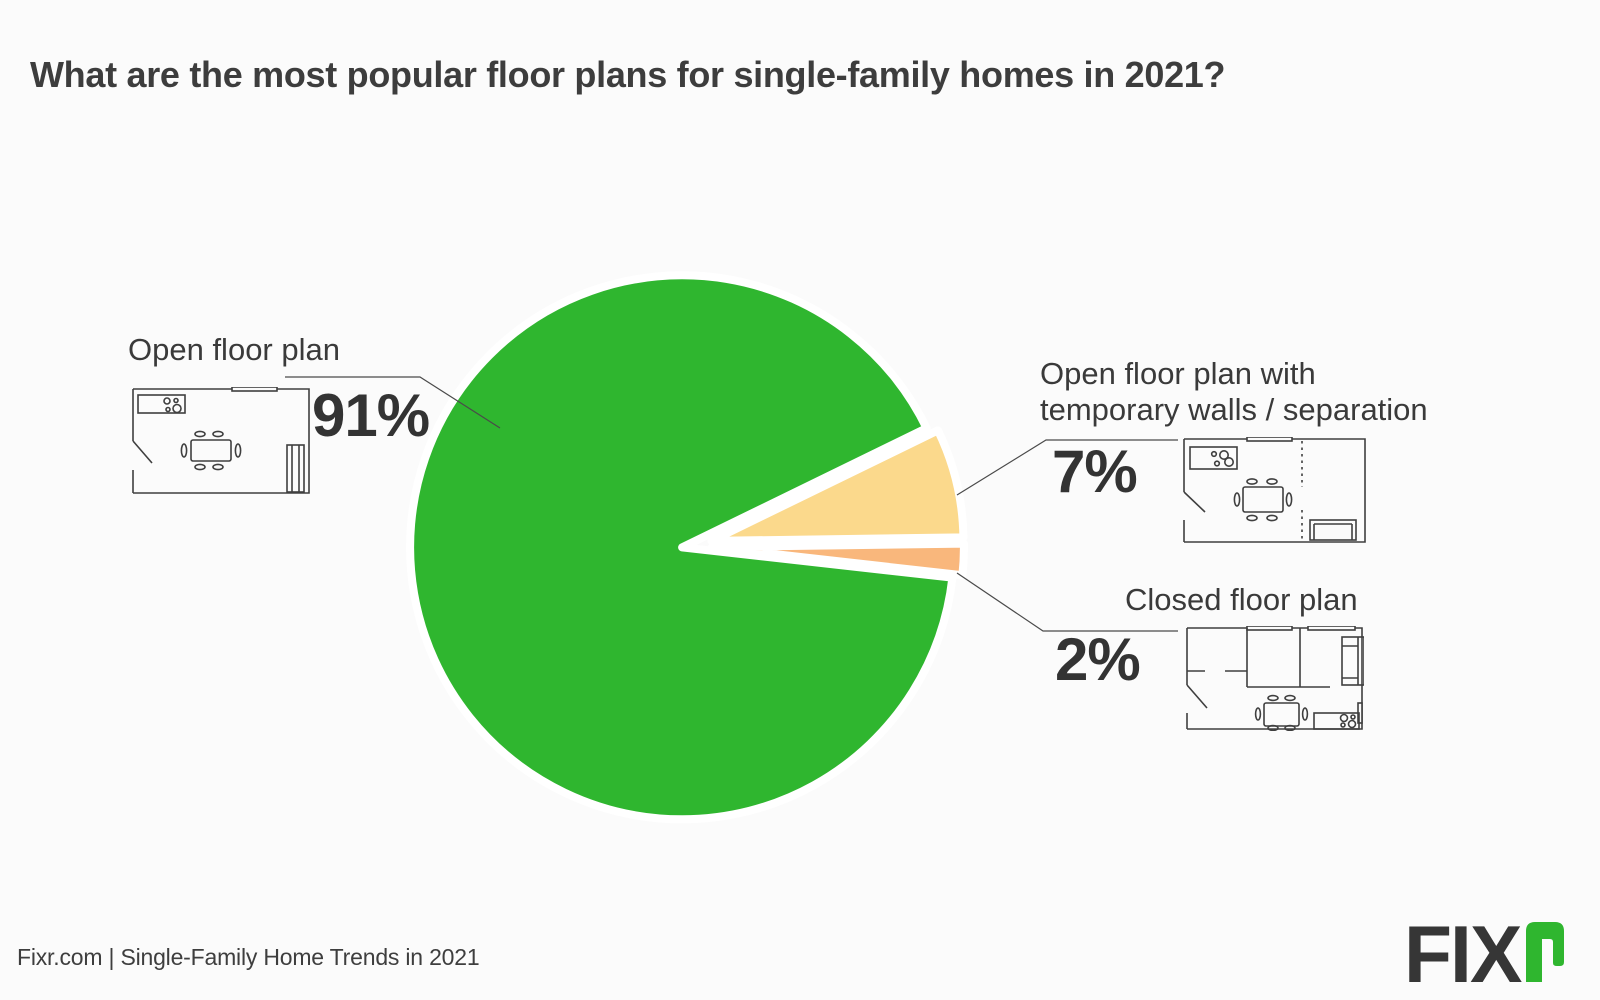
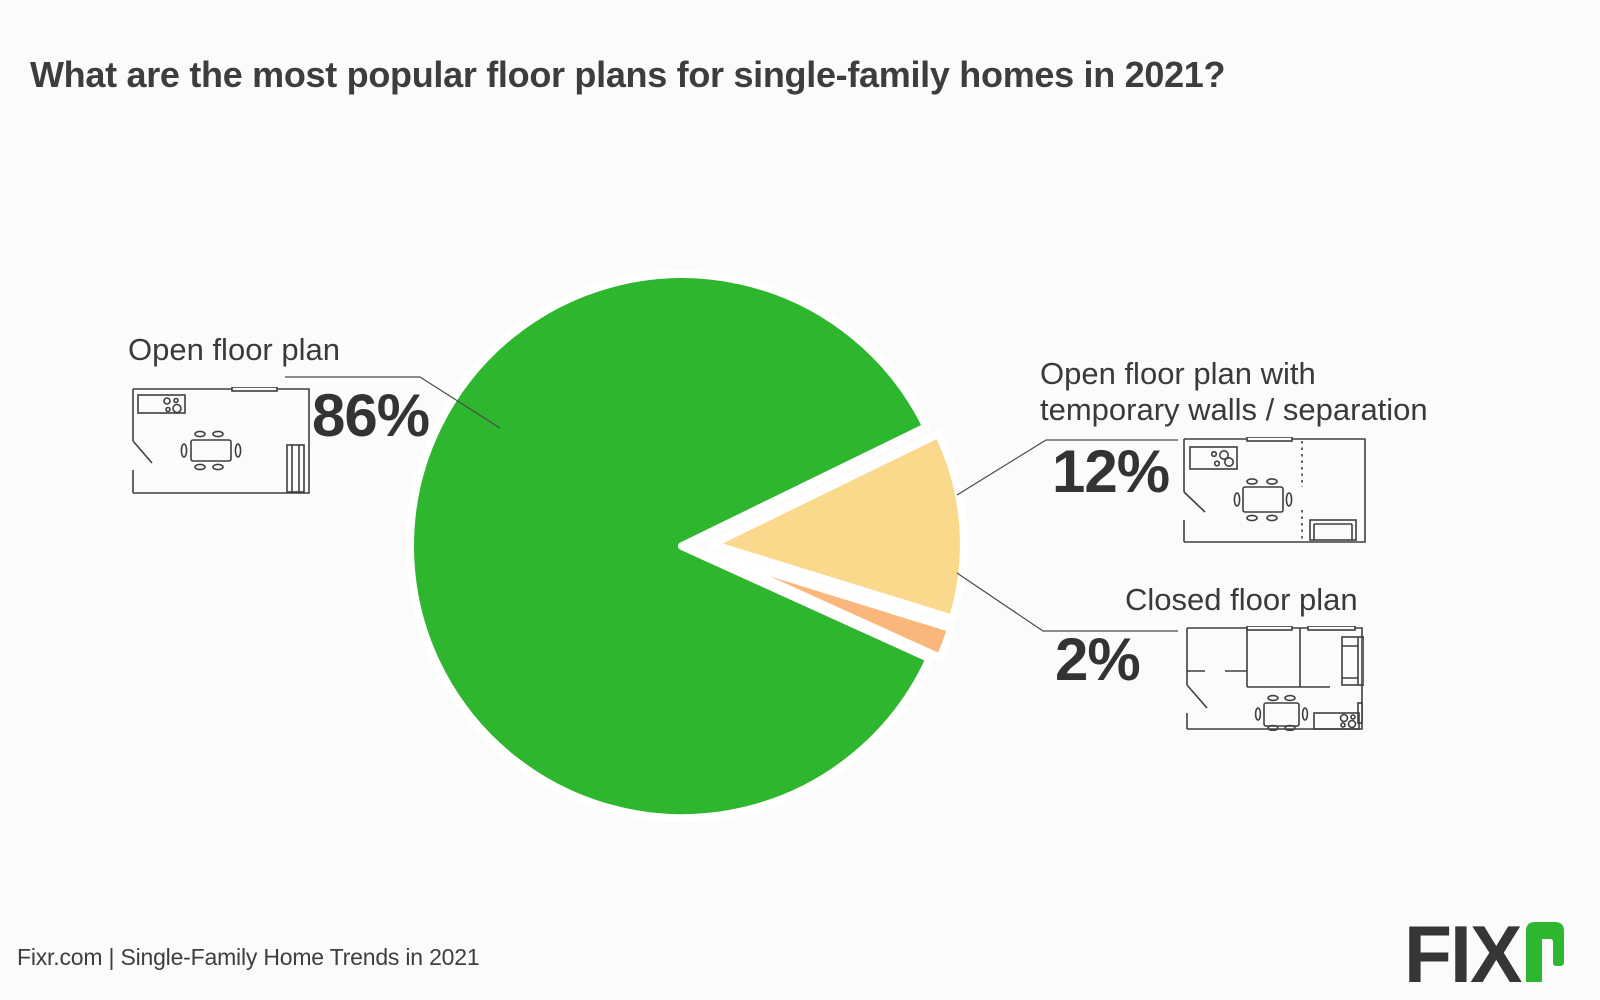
Open floor plan: 91% -> 86%
Open floor plan with temporary walls / separation: 7% -> 12%
